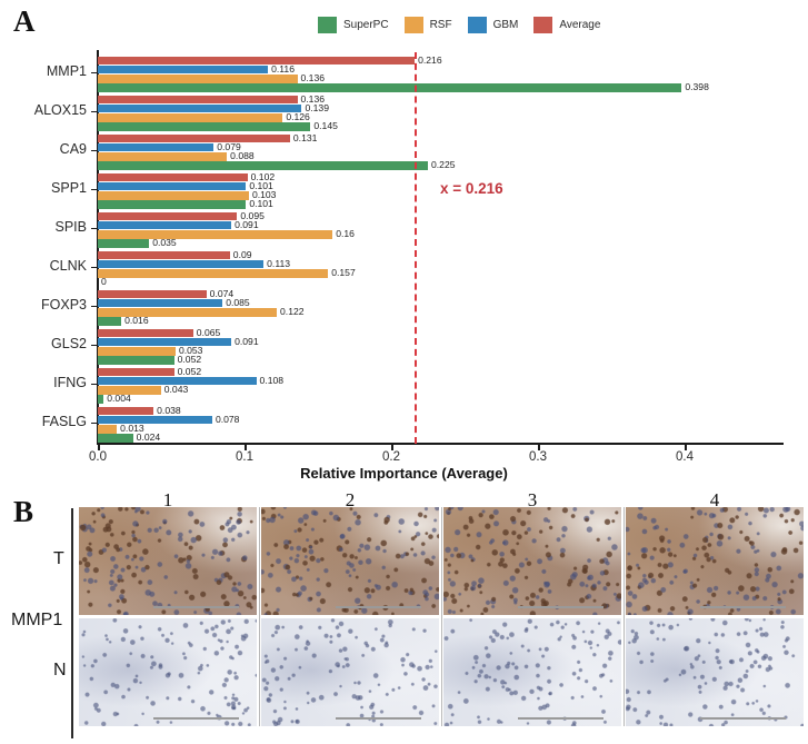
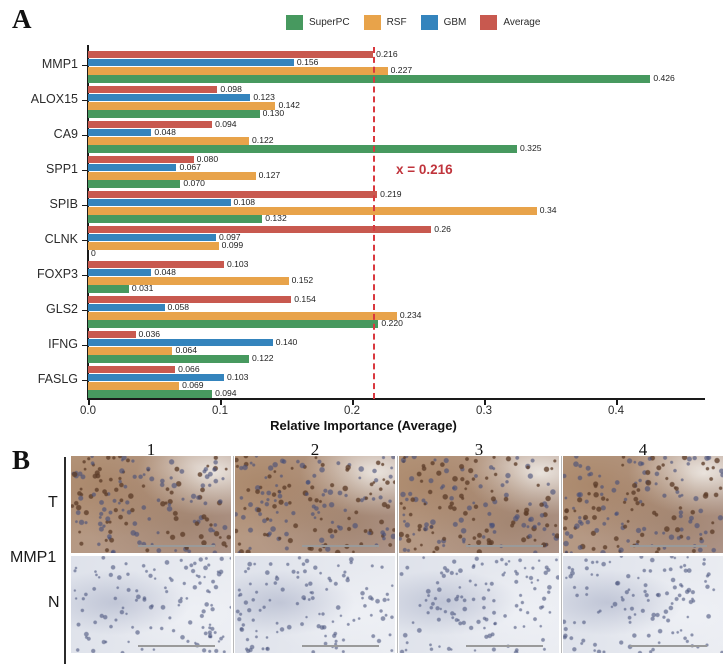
GBM/MMP1: 0.116 -> 0.156
RSF/MMP1: 0.136 -> 0.227
SuperPC/MMP1: 0.398 -> 0.426
Average/ALOX15: 0.136 -> 0.098
GBM/ALOX15: 0.139 -> 0.123
RSF/ALOX15: 0.126 -> 0.142
SuperPC/ALOX15: 0.145 -> 0.130
Average/CA9: 0.131 -> 0.094
GBM/CA9: 0.079 -> 0.048
RSF/CA9: 0.088 -> 0.122
SuperPC/CA9: 0.225 -> 0.325
Average/SPP1: 0.102 -> 0.080
GBM/SPP1: 0.101 -> 0.067
RSF/SPP1: 0.103 -> 0.127
SuperPC/SPP1: 0.101 -> 0.070
Average/SPIB: 0.095 -> 0.219
GBM/SPIB: 0.091 -> 0.108
RSF/SPIB: 0.16 -> 0.34
SuperPC/SPIB: 0.035 -> 0.132
Average/CLNK: 0.09 -> 0.26
GBM/CLNK: 0.113 -> 0.097
RSF/CLNK: 0.157 -> 0.099
Average/FOXP3: 0.074 -> 0.103
GBM/FOXP3: 0.085 -> 0.048
RSF/FOXP3: 0.122 -> 0.152
SuperPC/FOXP3: 0.016 -> 0.031
Average/GLS2: 0.065 -> 0.154
GBM/GLS2: 0.091 -> 0.058
RSF/GLS2: 0.053 -> 0.234
SuperPC/GLS2: 0.052 -> 0.220
Average/IFNG: 0.052 -> 0.036
GBM/IFNG: 0.108 -> 0.140
RSF/IFNG: 0.043 -> 0.064
SuperPC/IFNG: 0.004 -> 0.122
Average/FASLG: 0.038 -> 0.066
GBM/FASLG: 0.078 -> 0.103
RSF/FASLG: 0.013 -> 0.069
SuperPC/FASLG: 0.024 -> 0.094
